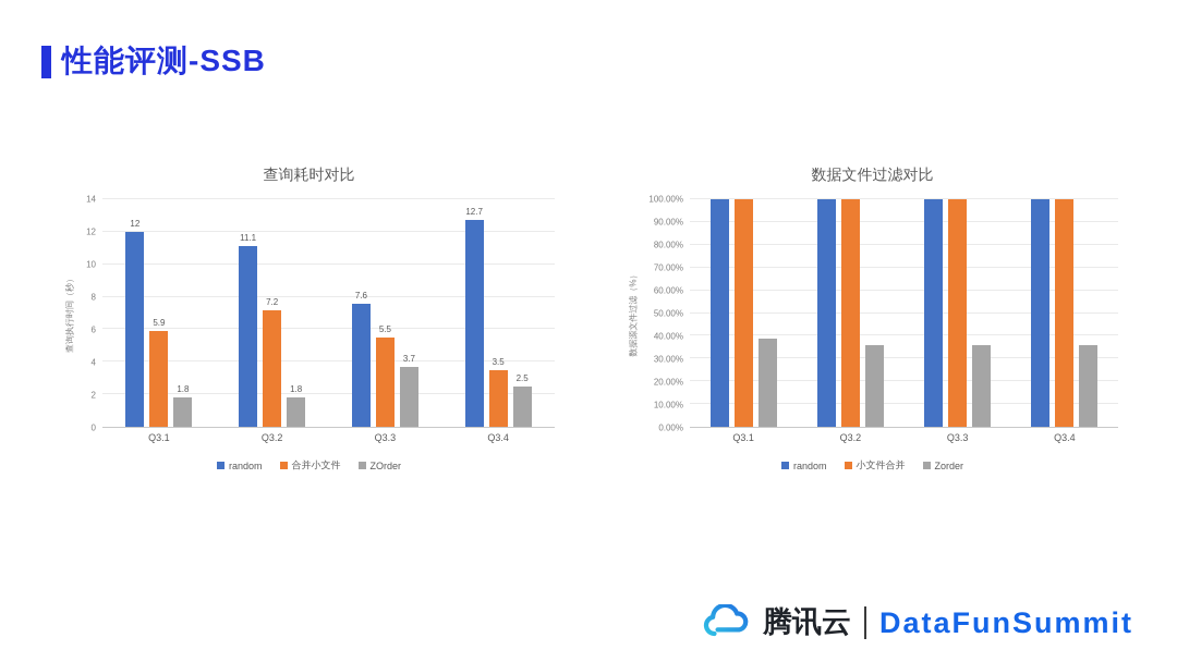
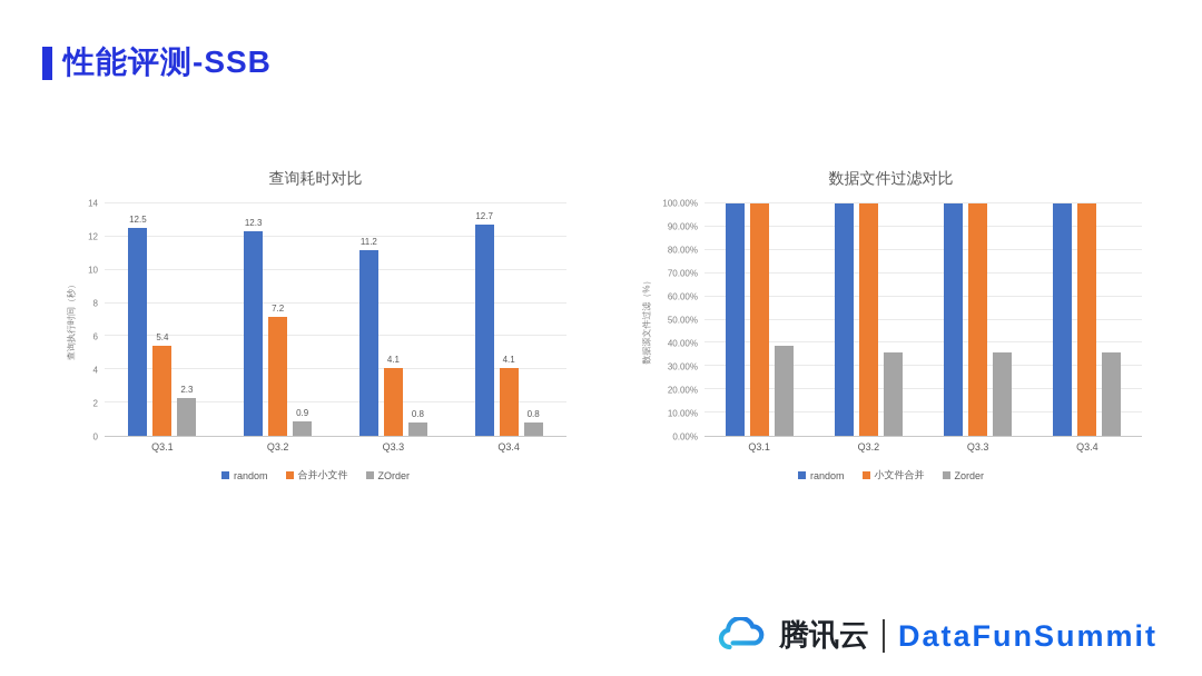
查询耗时对比/random/Q3.1: 12 -> 12.5
查询耗时对比/合并小文件/Q3.1: 5.9 -> 5.4
查询耗时对比/ZOrder/Q3.1: 1.8 -> 2.3
查询耗时对比/random/Q3.2: 11.1 -> 12.3
查询耗时对比/ZOrder/Q3.2: 1.8 -> 0.9
查询耗时对比/random/Q3.3: 7.6 -> 11.2
查询耗时对比/合并小文件/Q3.3: 5.5 -> 4.1
查询耗时对比/ZOrder/Q3.3: 3.7 -> 0.8
查询耗时对比/合并小文件/Q3.4: 3.5 -> 4.1
查询耗时对比/ZOrder/Q3.4: 2.5 -> 0.8
